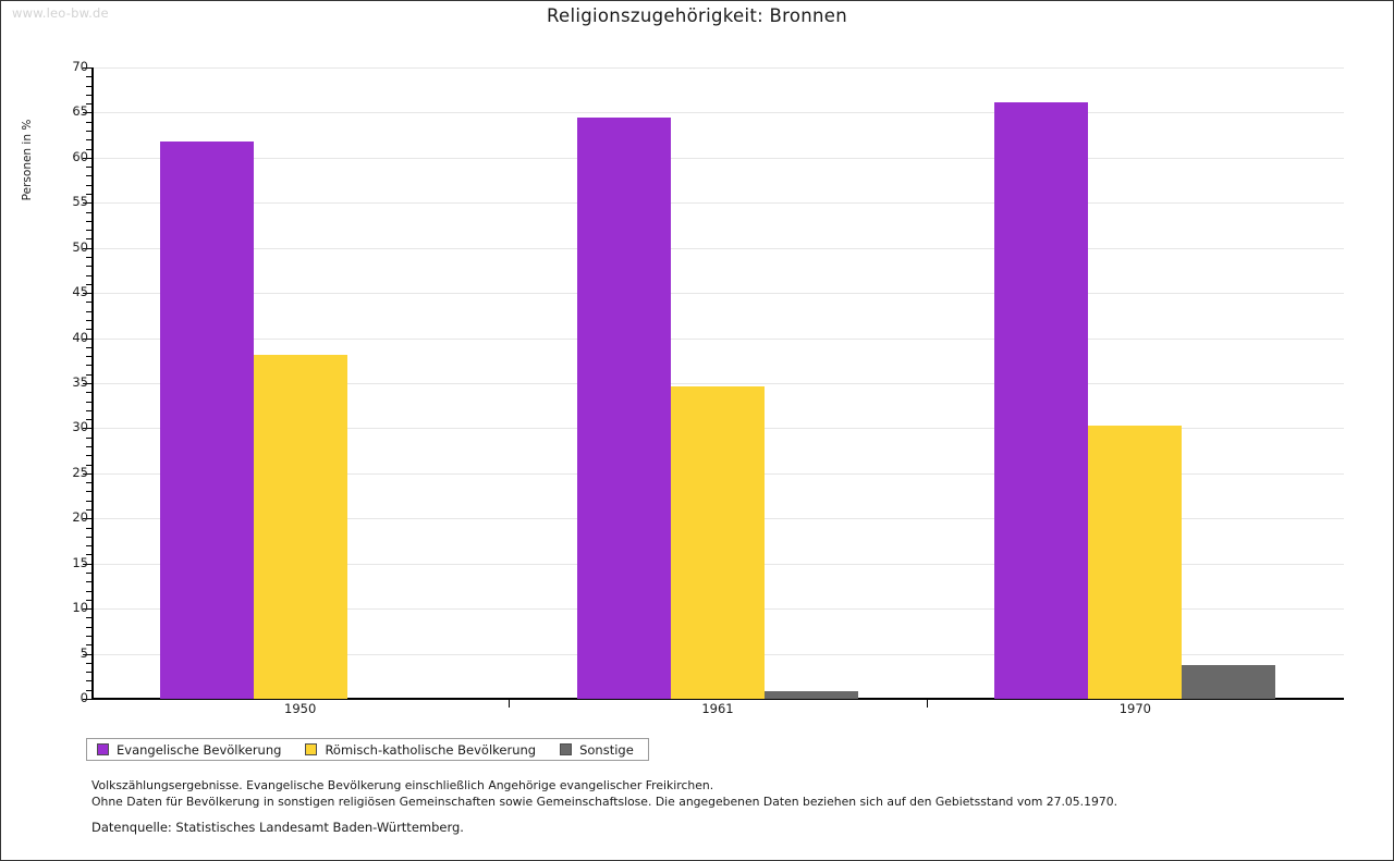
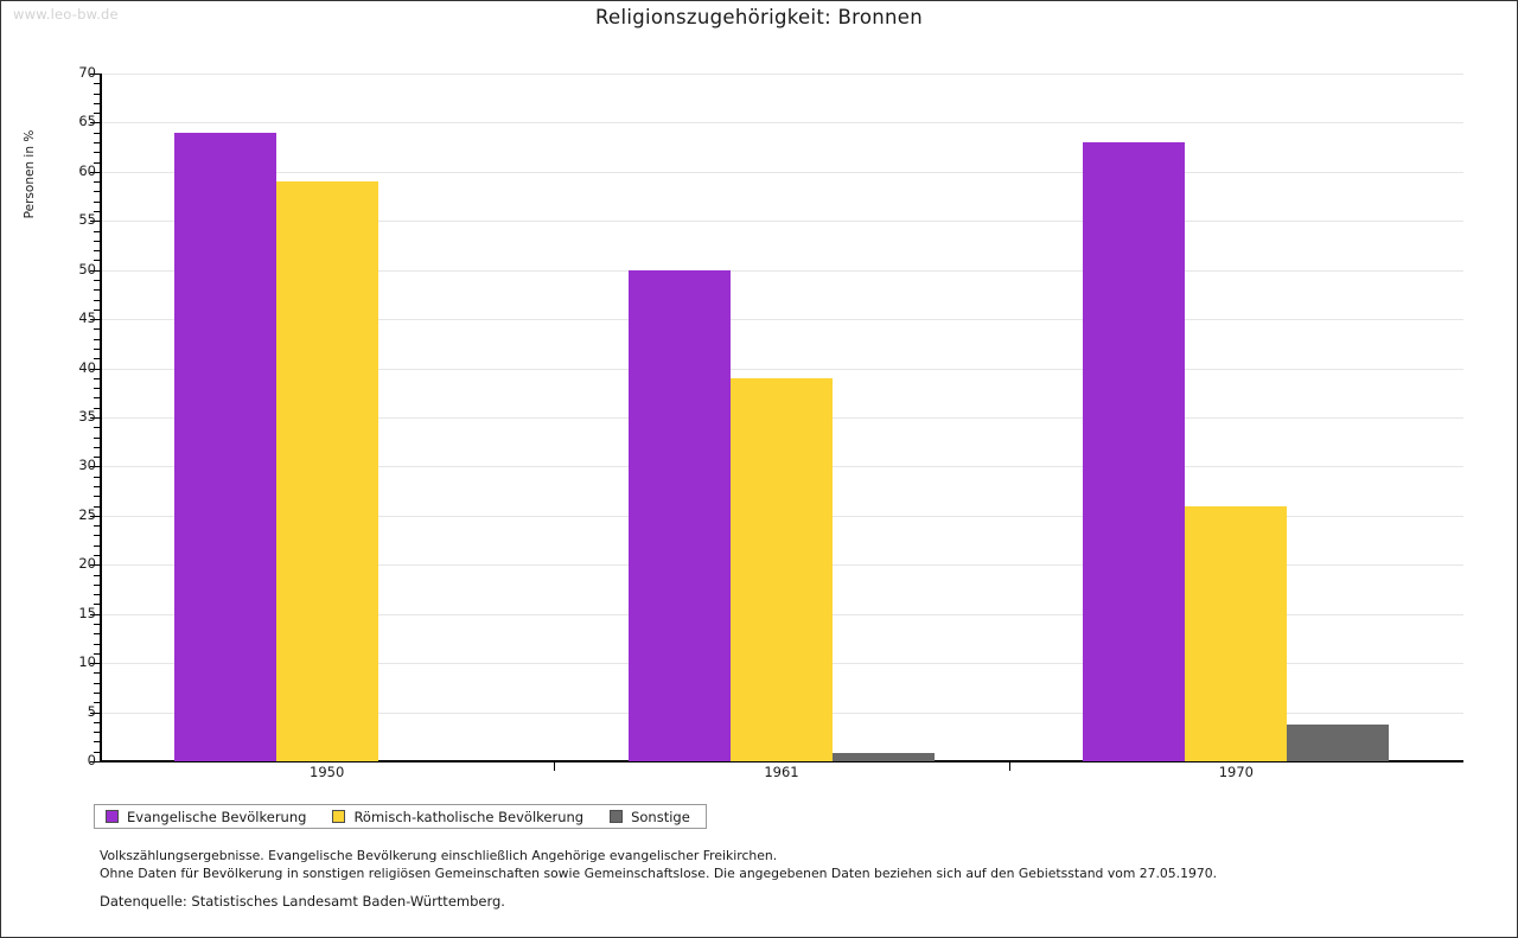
Evangelische Bevölkerung/1950: 62 -> 64
Römisch-katholische Bevölkerung/1950: 38 -> 59
Evangelische Bevölkerung/1961: 64 -> 50
Römisch-katholische Bevölkerung/1961: 35 -> 39
Evangelische Bevölkerung/1970: 66 -> 63
Römisch-katholische Bevölkerung/1970: 30 -> 26
